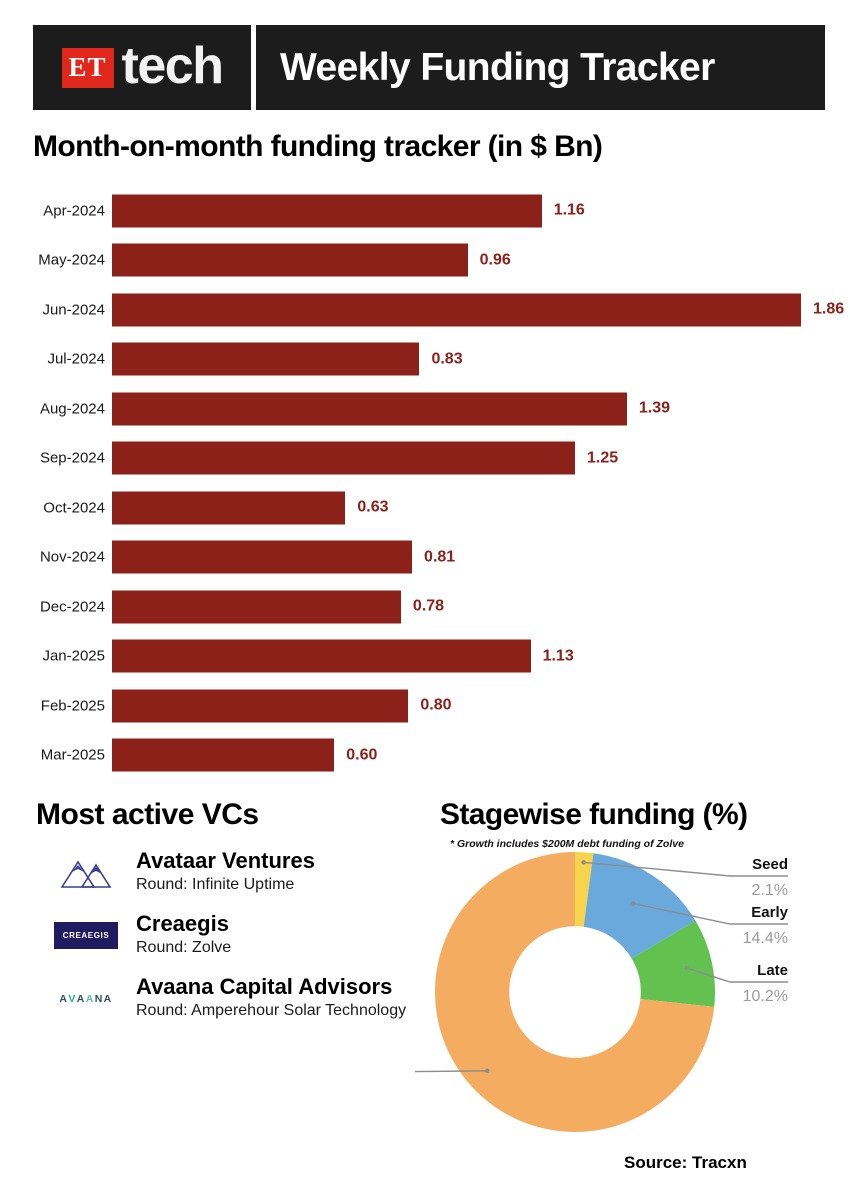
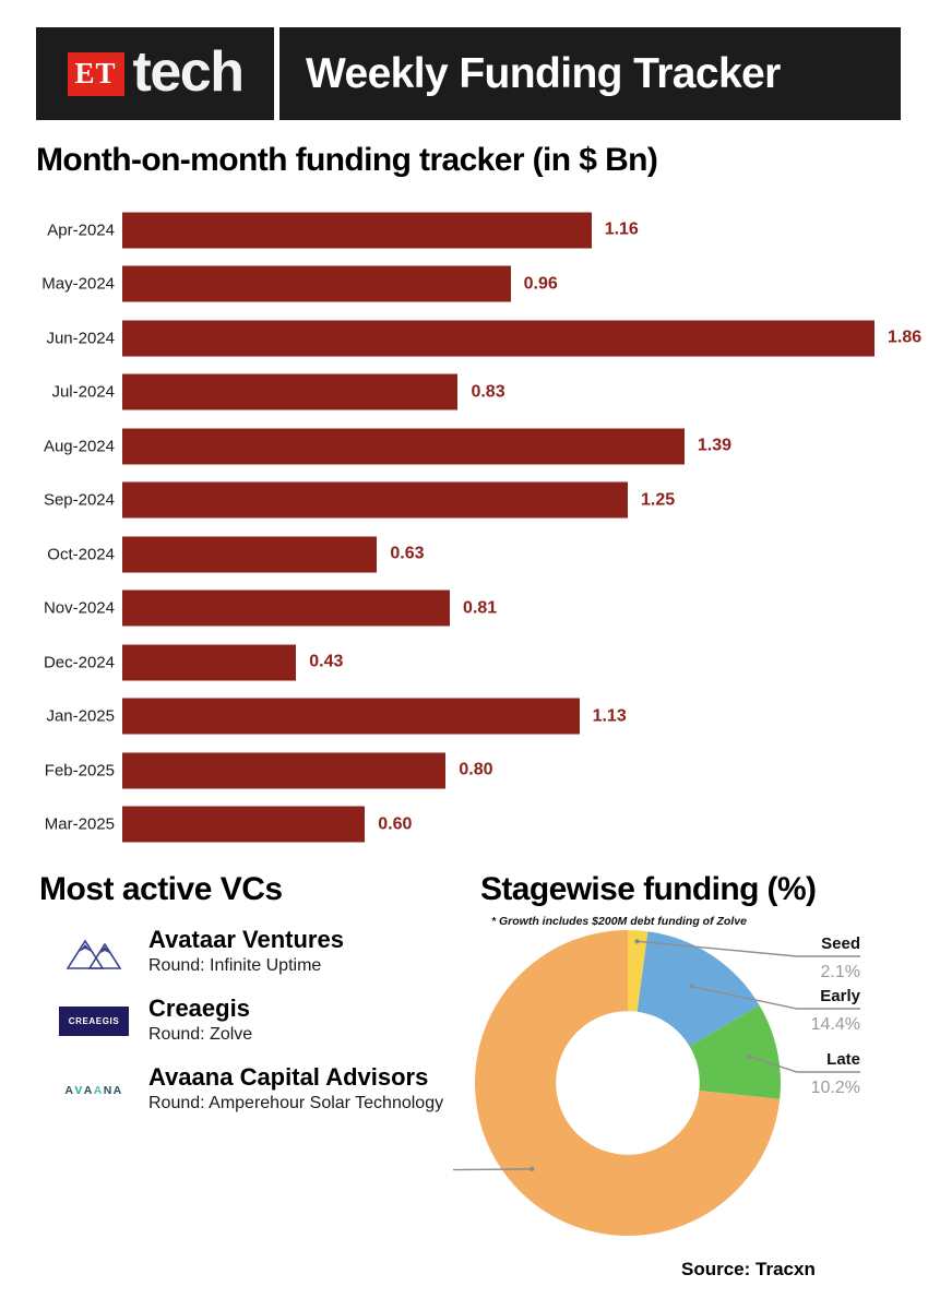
Month-on-month funding tracker (in $ Bn)/Dec-2024: 0.78 -> 0.43
